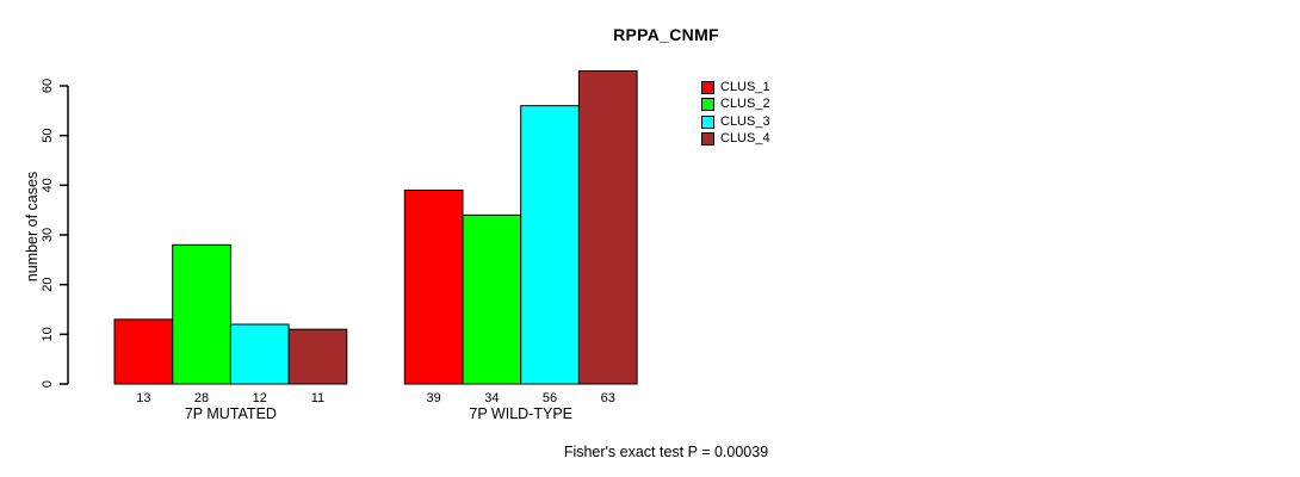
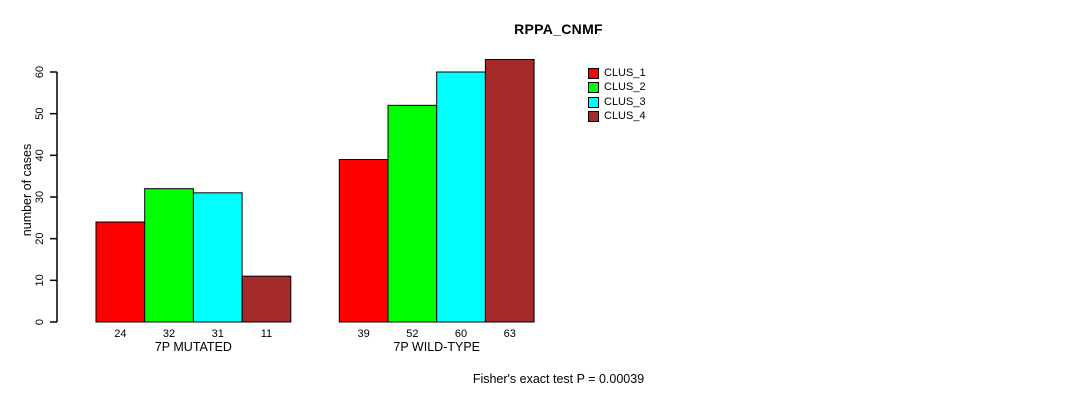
CLUS_1/7P MUTATED: 13 -> 24
CLUS_2/7P MUTATED: 28 -> 32
CLUS_3/7P MUTATED: 12 -> 31
CLUS_2/7P WILD-TYPE: 34 -> 52
CLUS_3/7P WILD-TYPE: 56 -> 60
